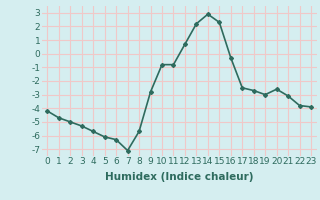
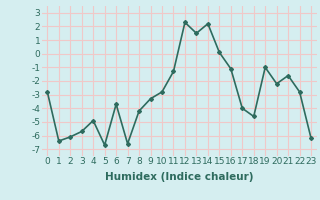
0: -4.2 -> -2.8
1: -4.7 -> -6.4
2: -5.0 -> -6.1
3: -5.3 -> -5.7
4: -5.7 -> -4.9
5: -6.1 -> -6.7
6: -6.3 -> -3.7
7: -7.1 -> -6.6
8: -5.7 -> -4.2
9: -2.8 -> -3.3
10: -0.8 -> -2.8
11: -0.8 -> -1.3
12: 0.7 -> 2.3
13: 2.2 -> 1.5
14: 2.9 -> 2.2
15: 2.3 -> 0.1
16: -0.3 -> -1.1
17: -2.5 -> -4.0
18: -2.7 -> -4.6
19: -3.0 -> -1.0
20: -2.6 -> -2.2
21: -3.1 -> -1.6
22: -3.8 -> -2.8
23: -3.9 -> -6.2
